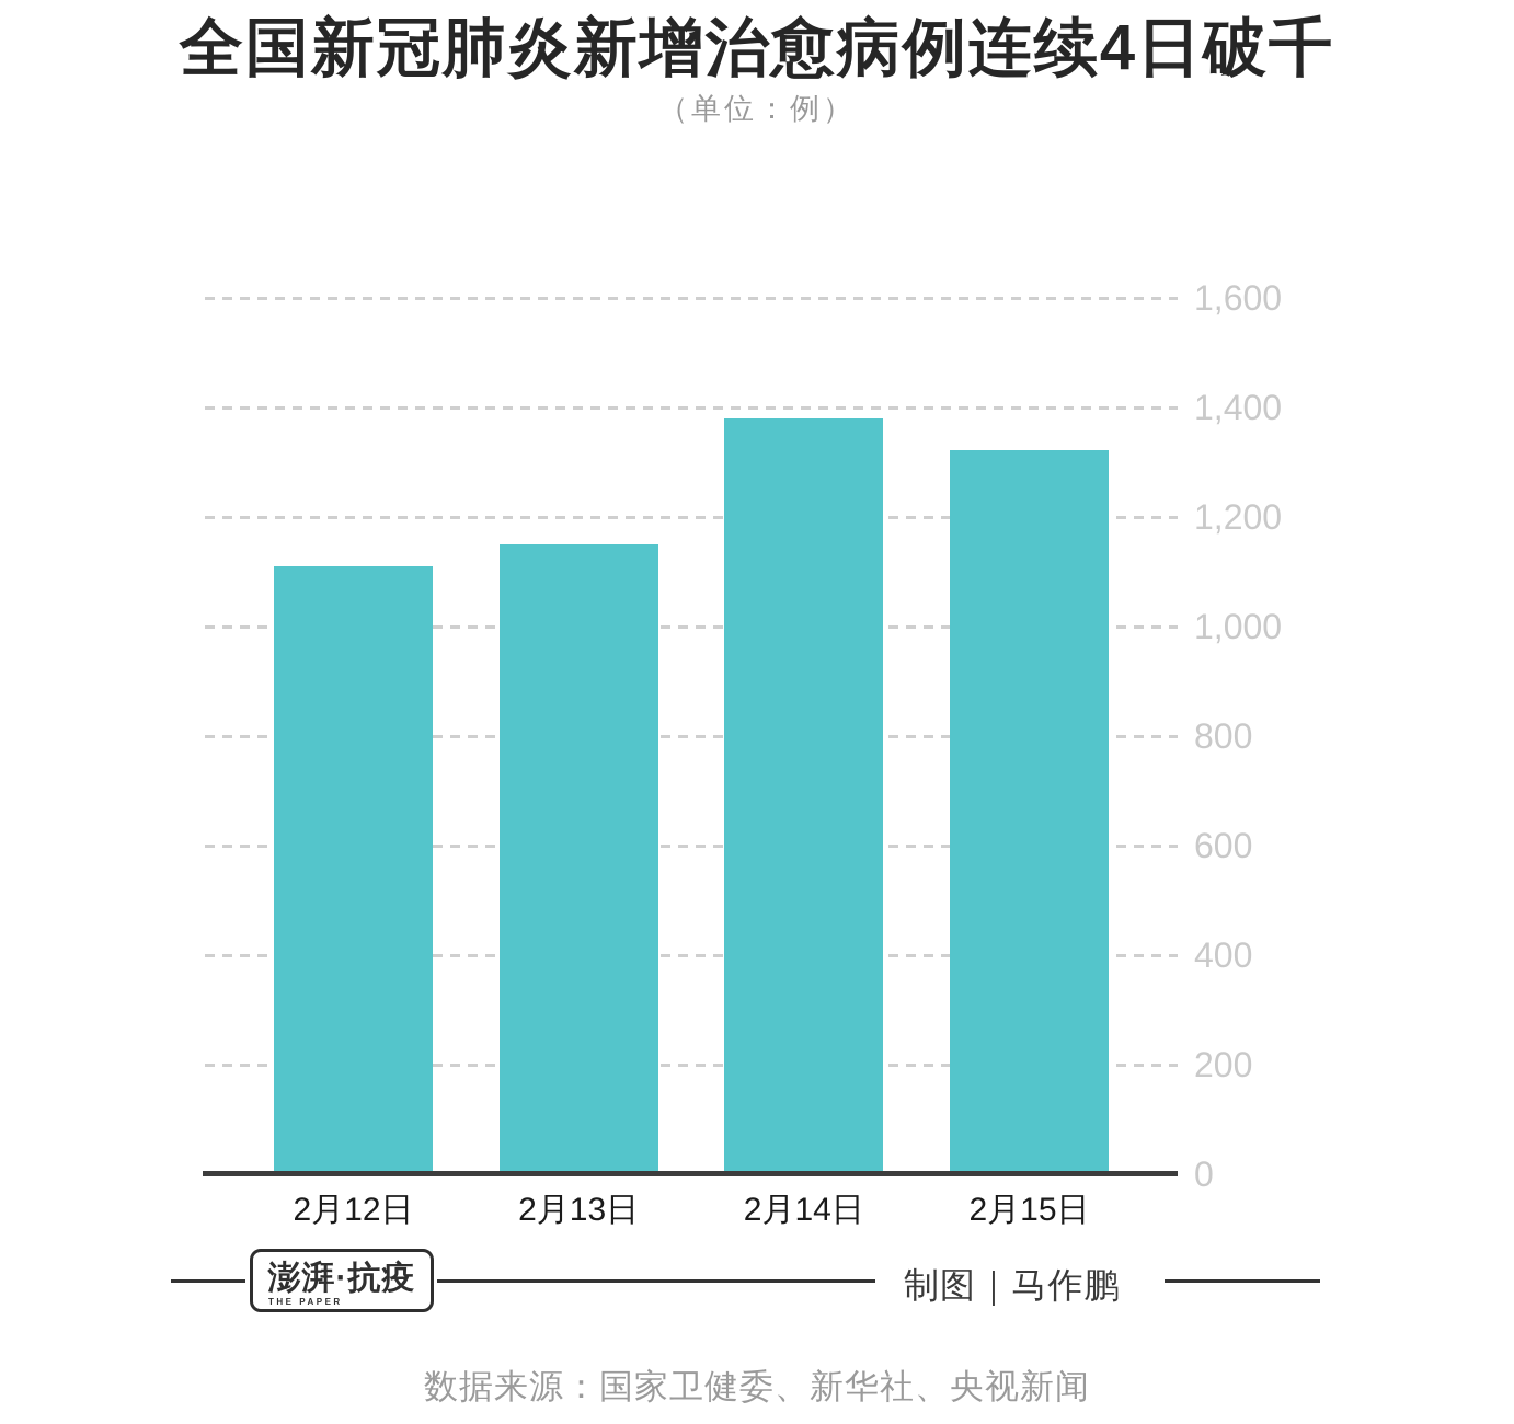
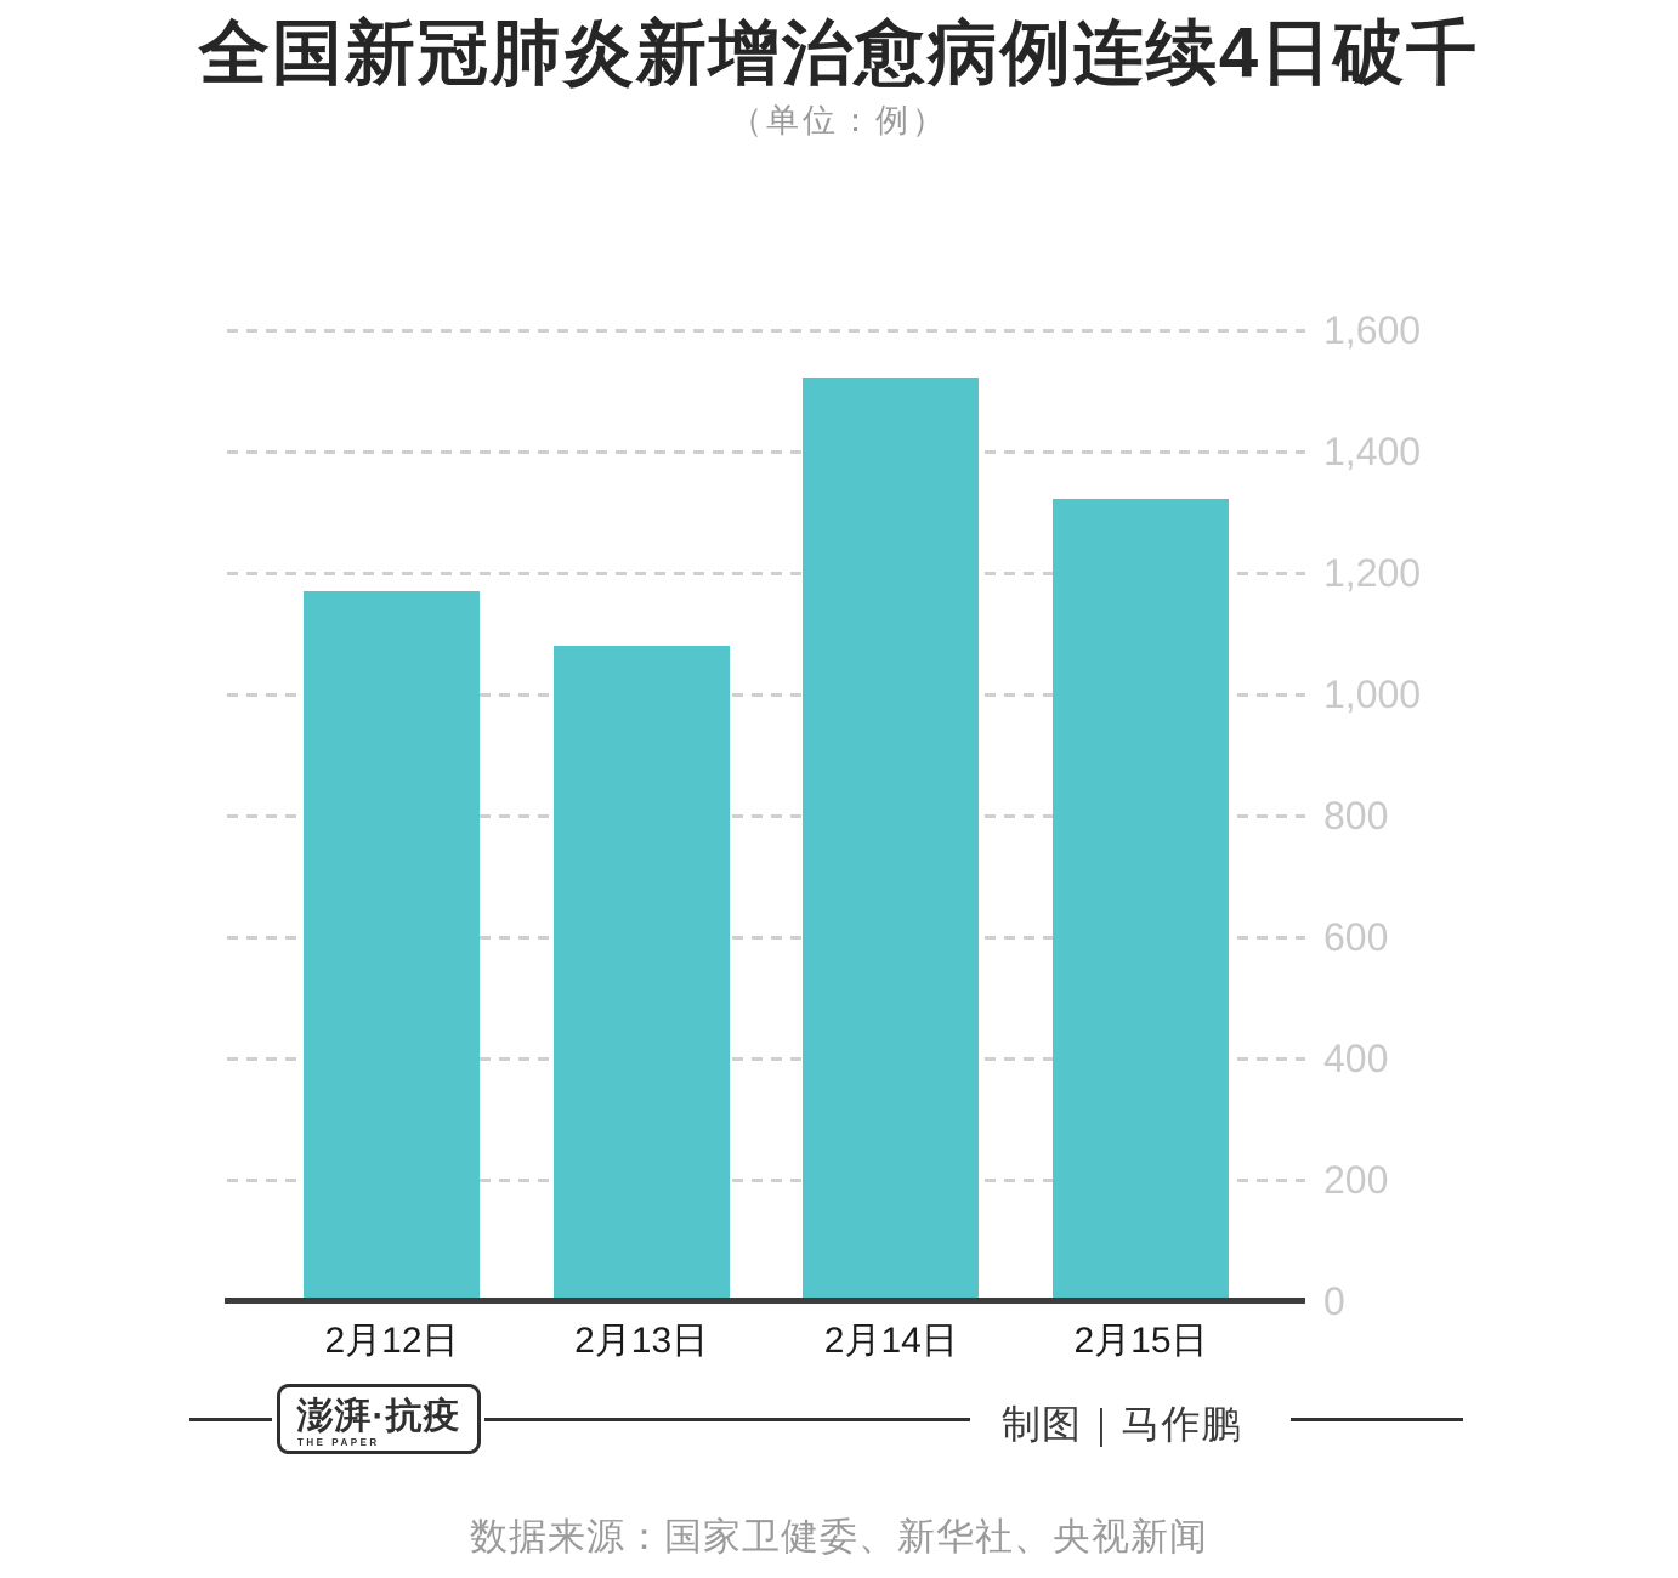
2月12日: 1110 -> 1170
2月13日: 1150 -> 1080
2月14日: 1380 -> 1520
